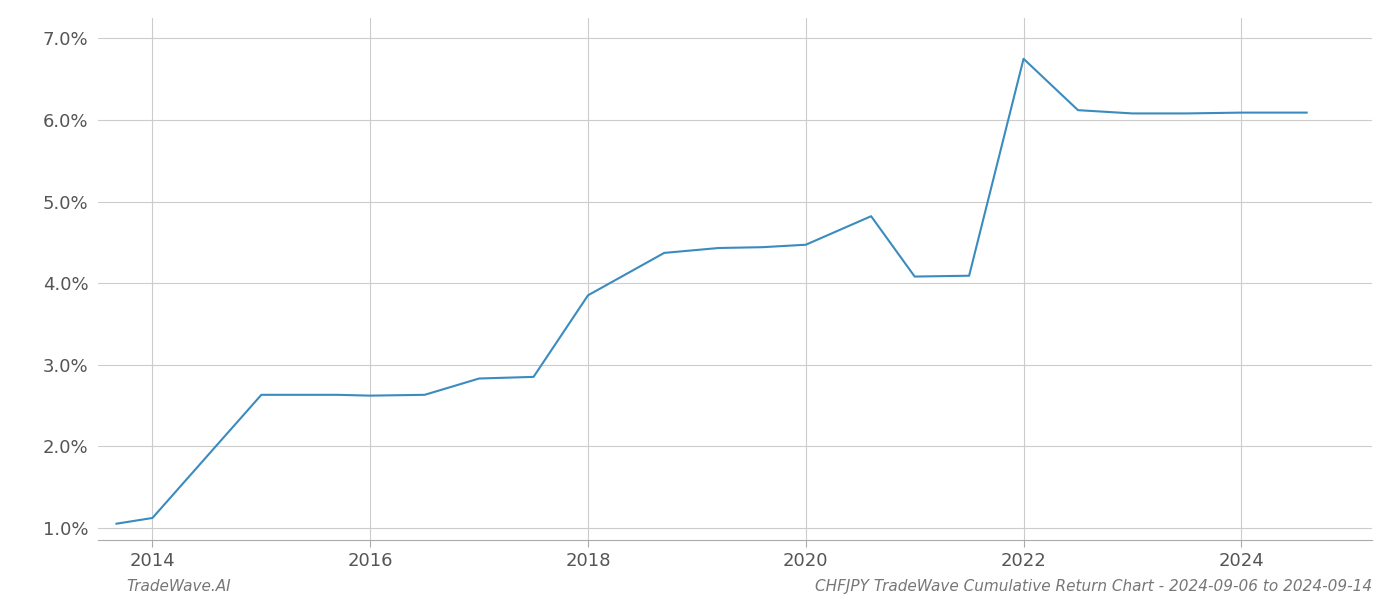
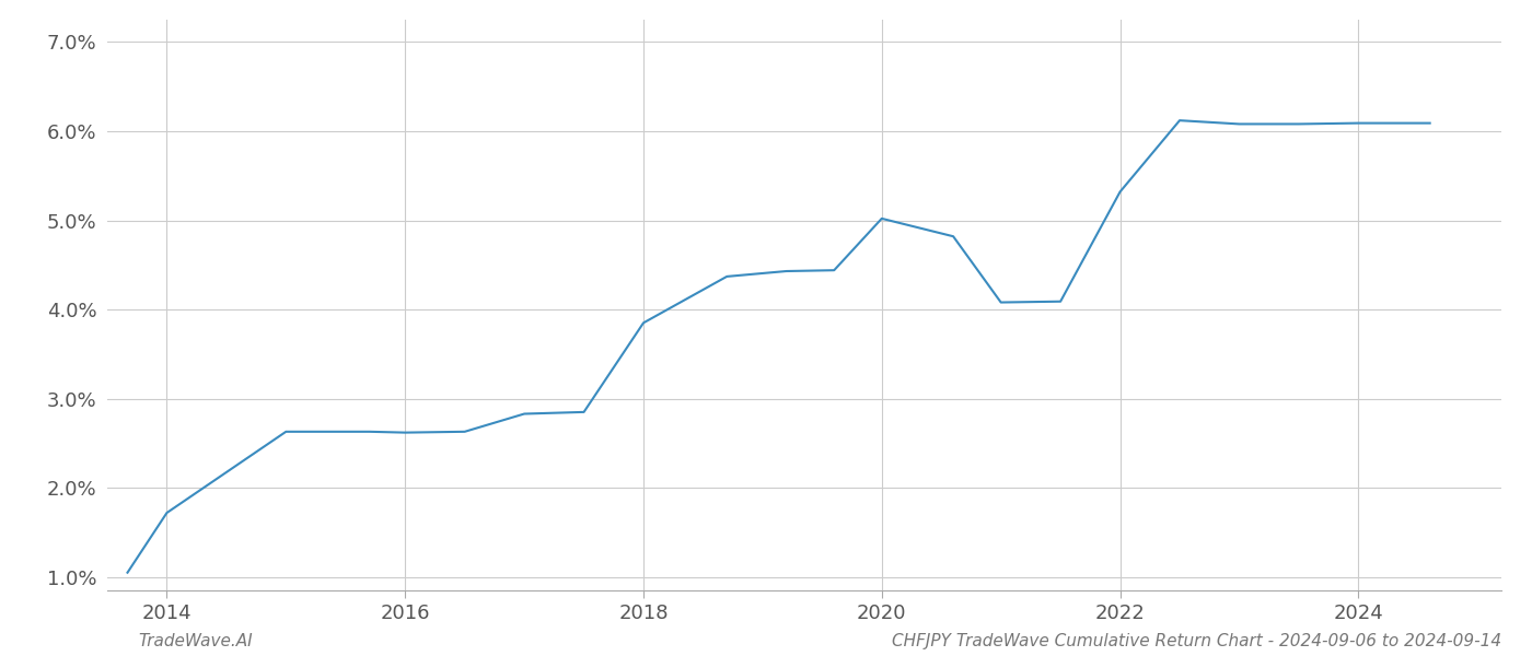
2014: 1.12% -> 1.72%
2020: 4.47% -> 5.02%
2022: 6.75% -> 5.32%
